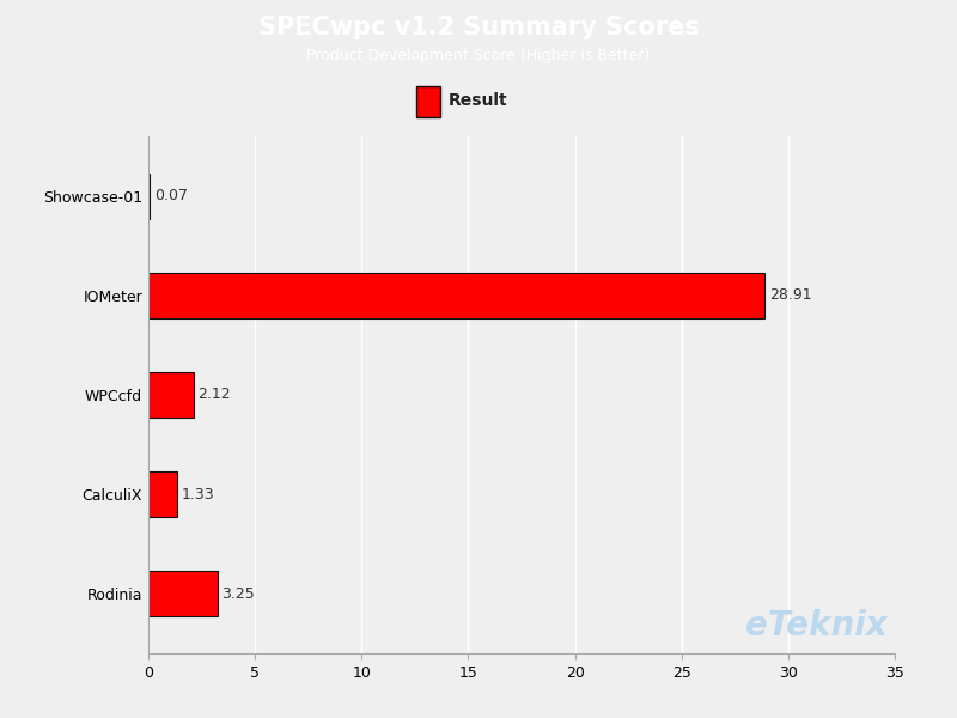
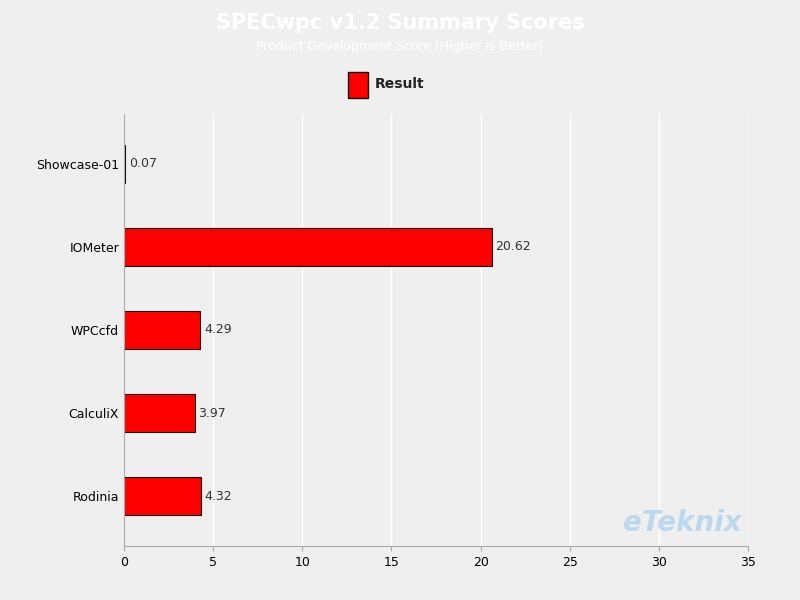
IOMeter: 28.91 -> 20.62
WPCcfd: 2.12 -> 4.29
CalculiX: 1.33 -> 3.97
Rodinia: 3.25 -> 4.32
